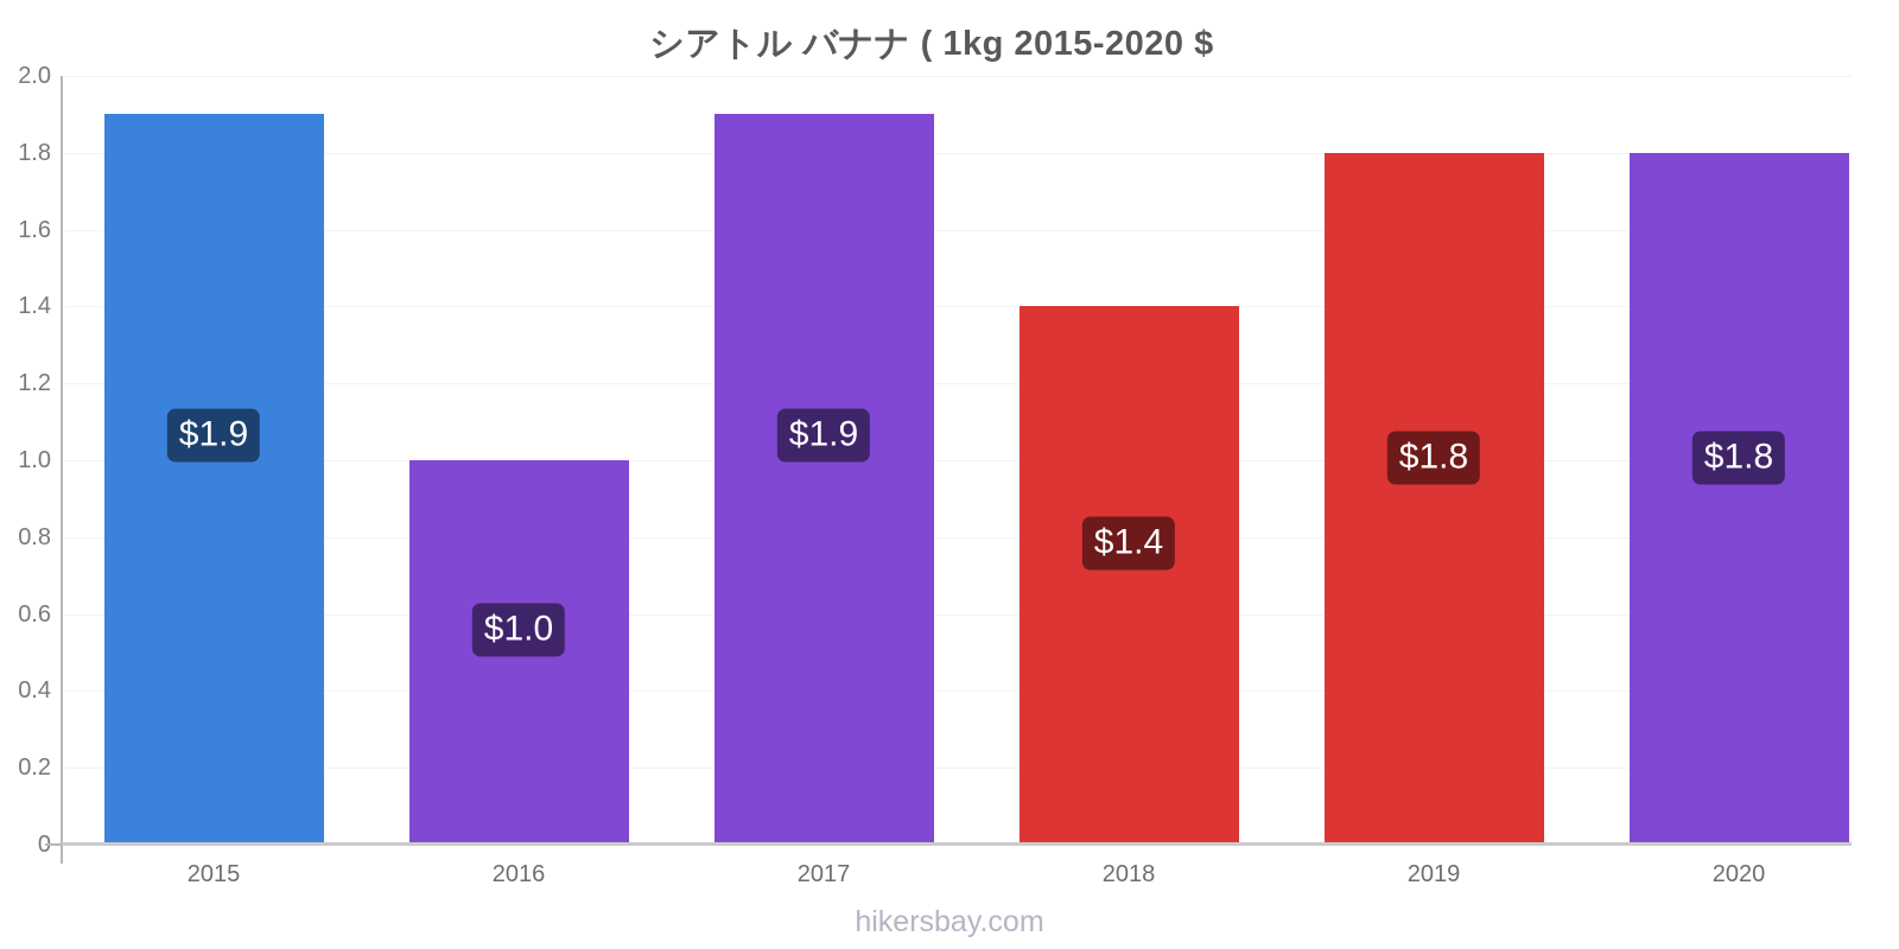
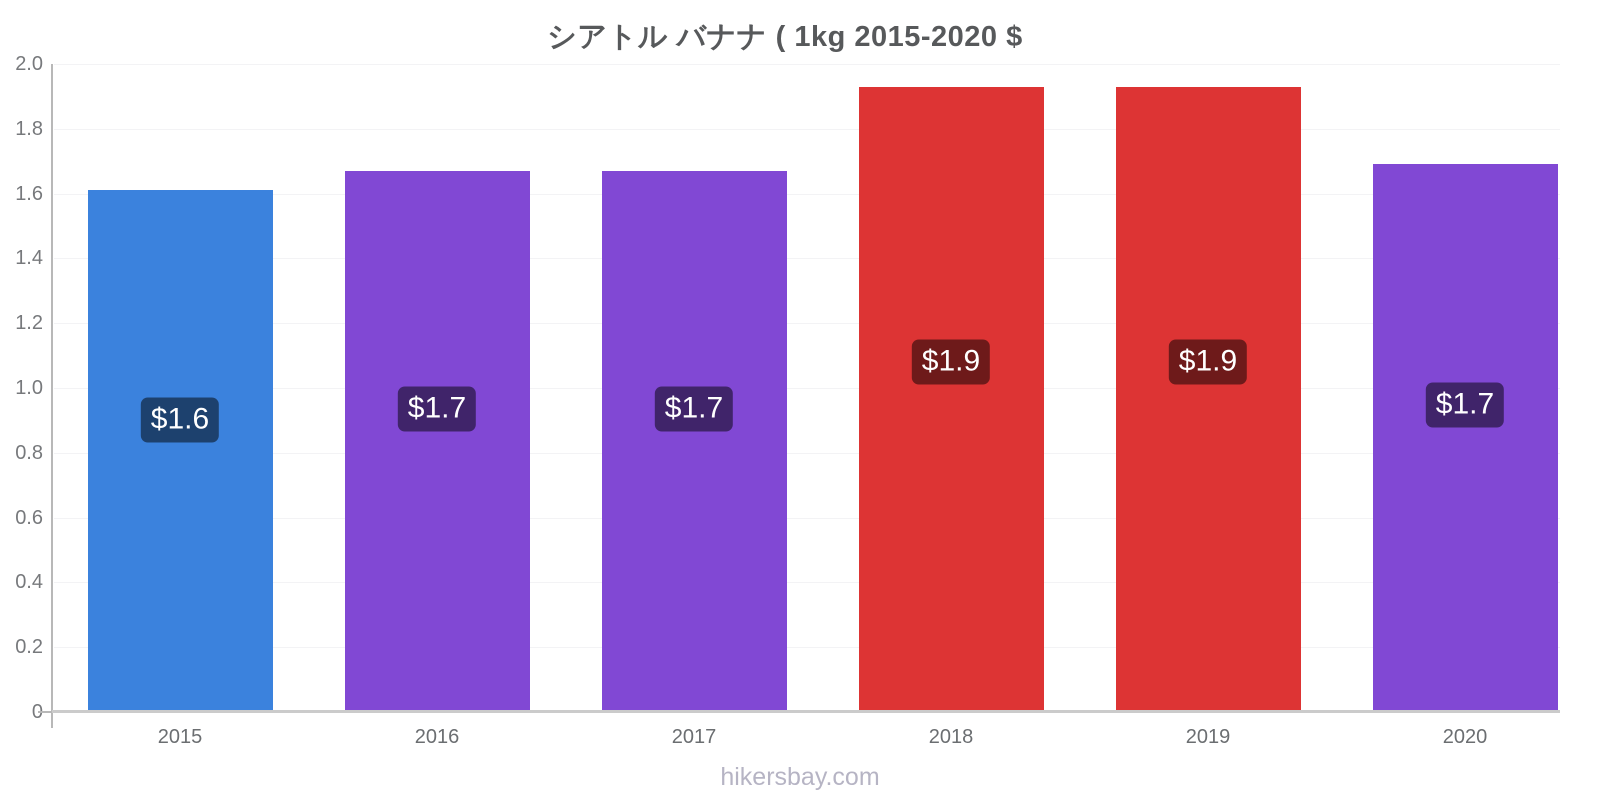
2015: $1.9 -> $1.6
2016: $1.0 -> $1.7
2017: $1.9 -> $1.7
2018: $1.4 -> $1.9
2019: $1.8 -> $1.9
2020: $1.8 -> $1.7
